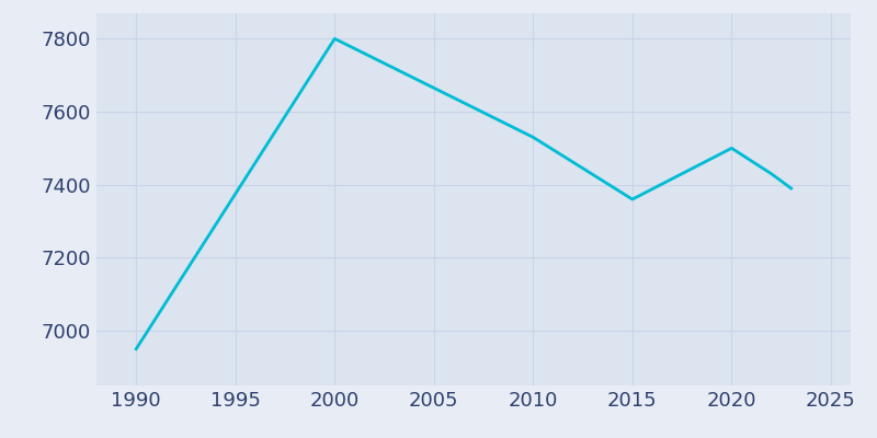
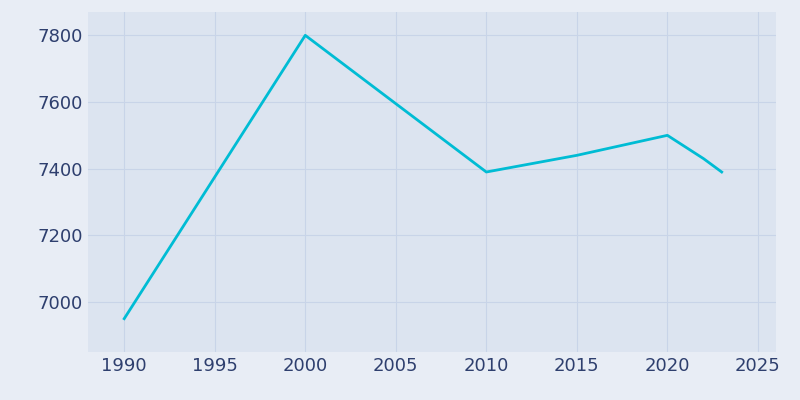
2010: 7530 -> 7390
2015: 7360 -> 7440
